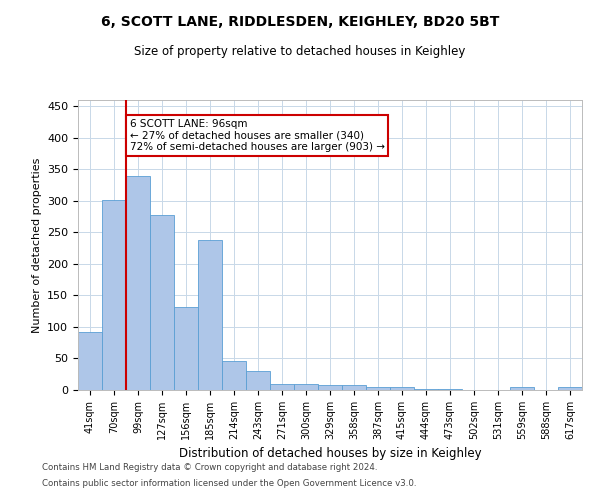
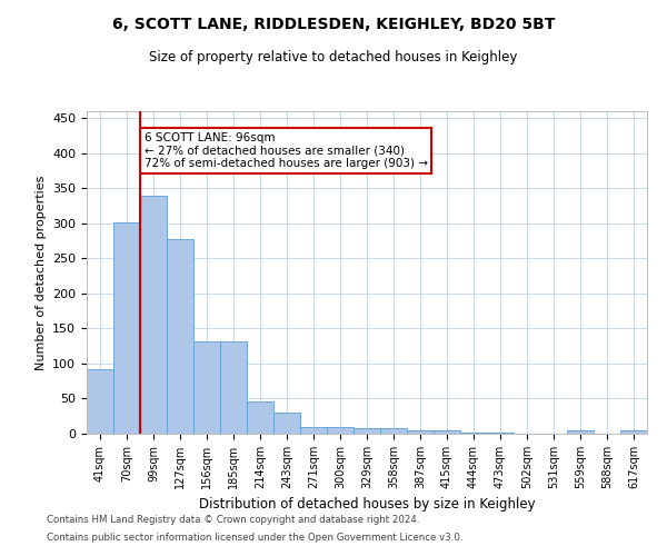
185sqm: 238 -> 131
